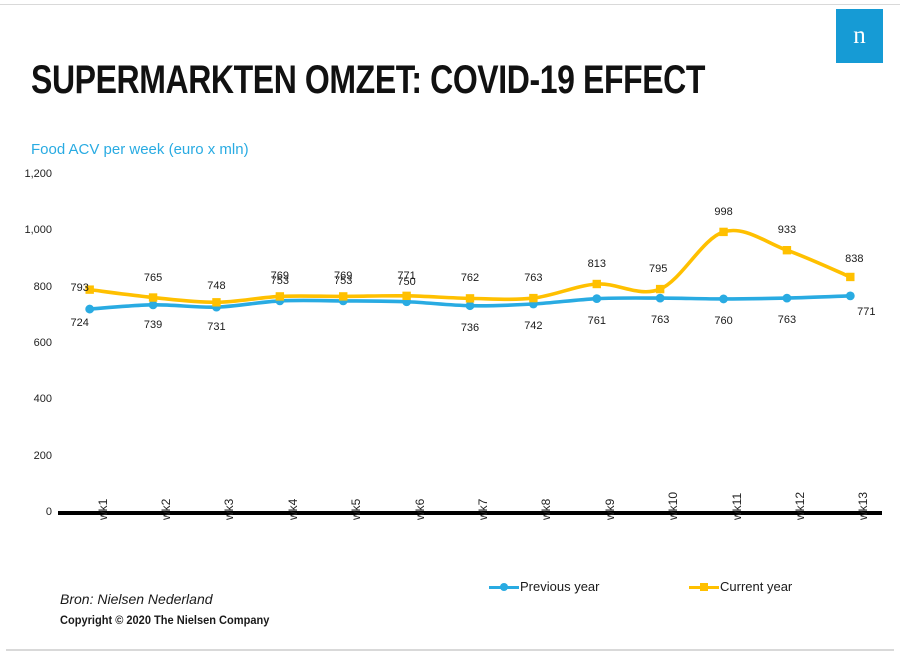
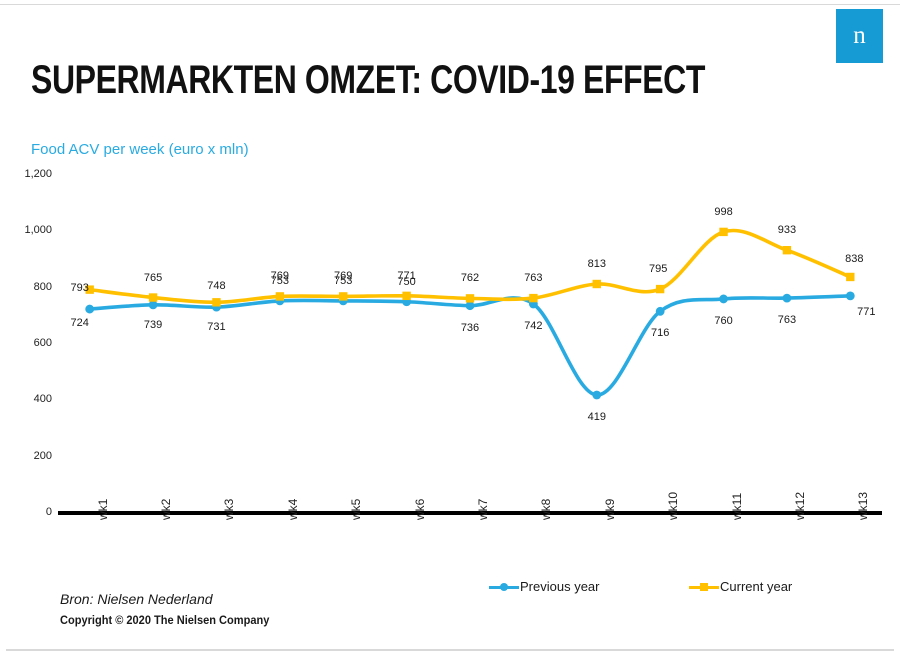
Previous year/wk9: 761 -> 419
Previous year/wk10: 763 -> 716
